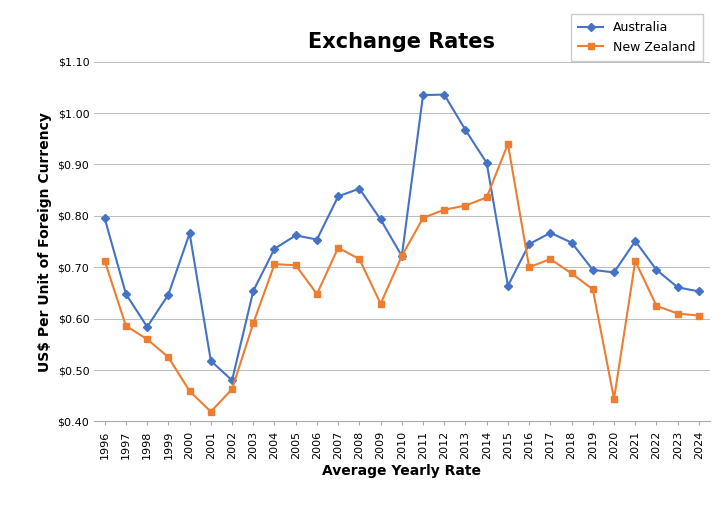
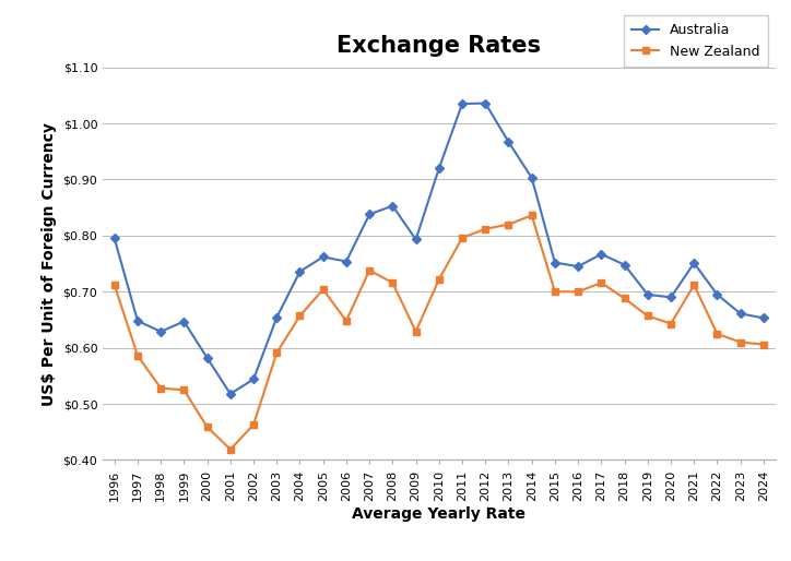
Australia/1998: $0.584 -> $0.629
New Zealand/1998: $0.560 -> $0.528
Australia/2000: $0.766 -> $0.582
Australia/2002: $0.480 -> $0.544
New Zealand/2004: $0.706 -> $0.657
Australia/2010: $0.722 -> $0.920
Australia/2015: $0.664 -> $0.752
New Zealand/2015: $0.940 -> $0.700
New Zealand/2020: $0.444 -> $0.643
